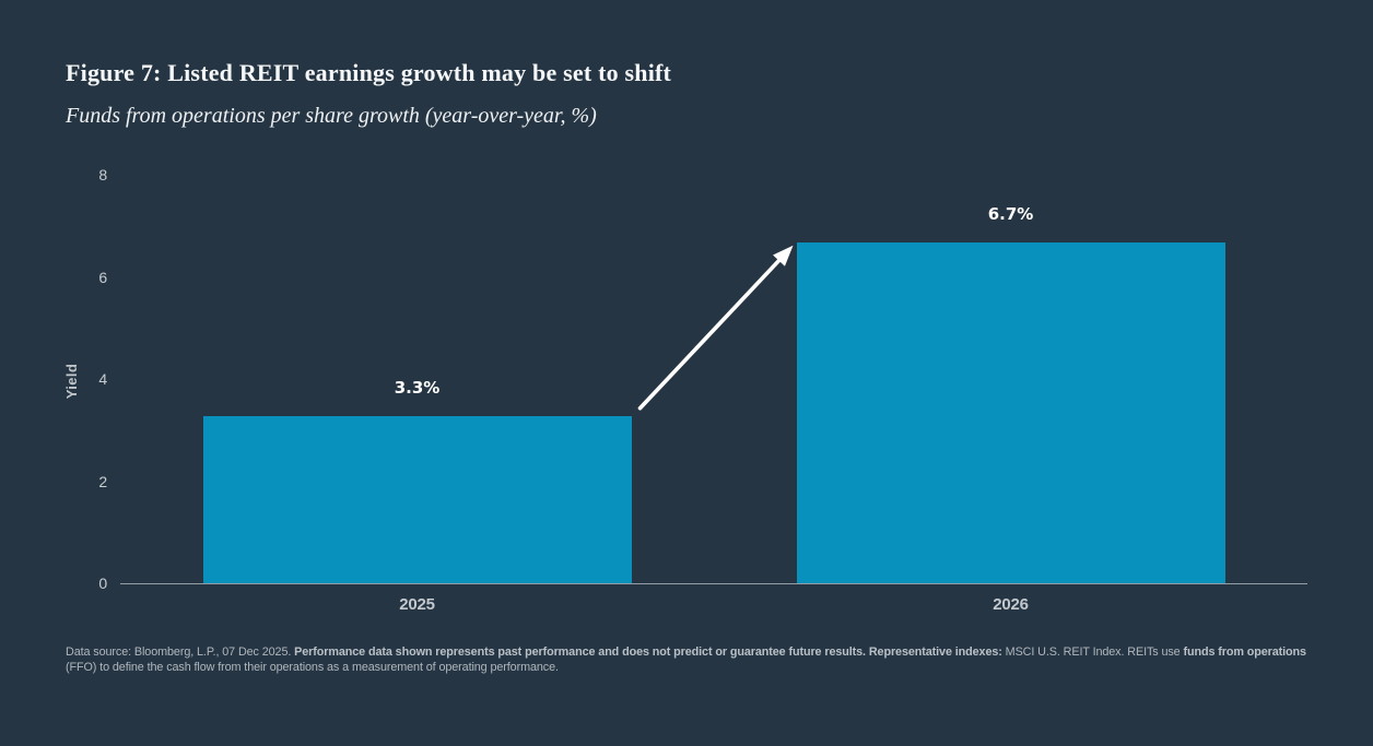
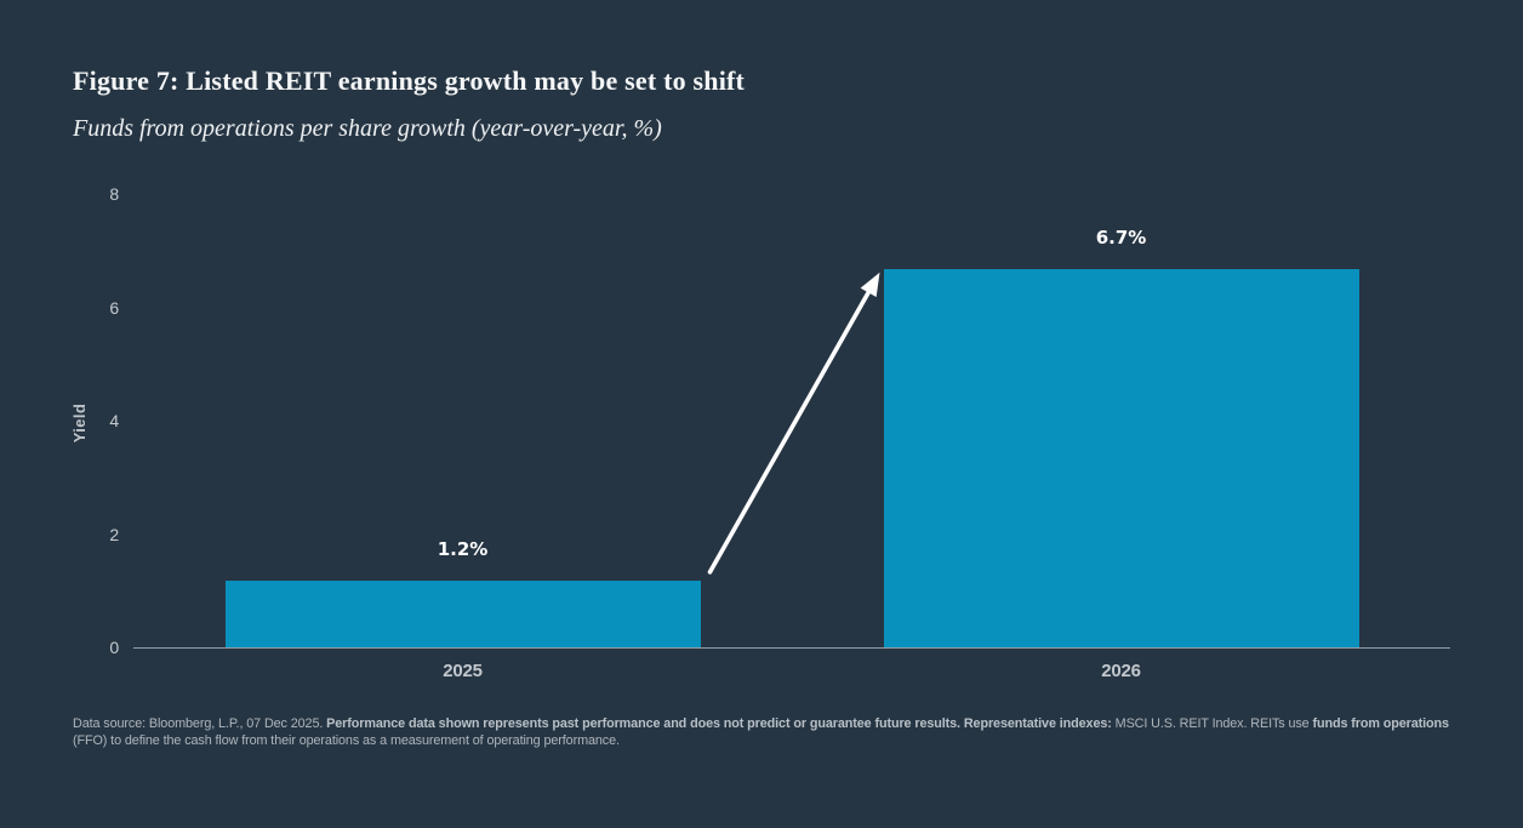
2025: 3.3% -> 1.2%
